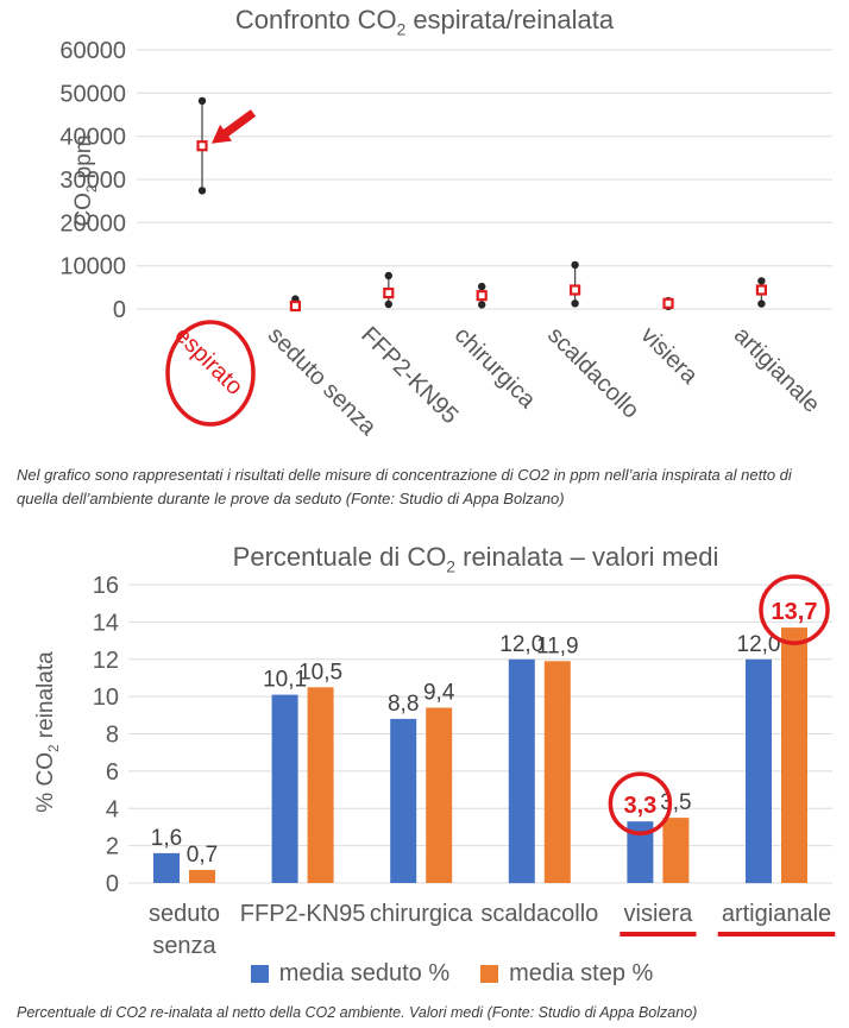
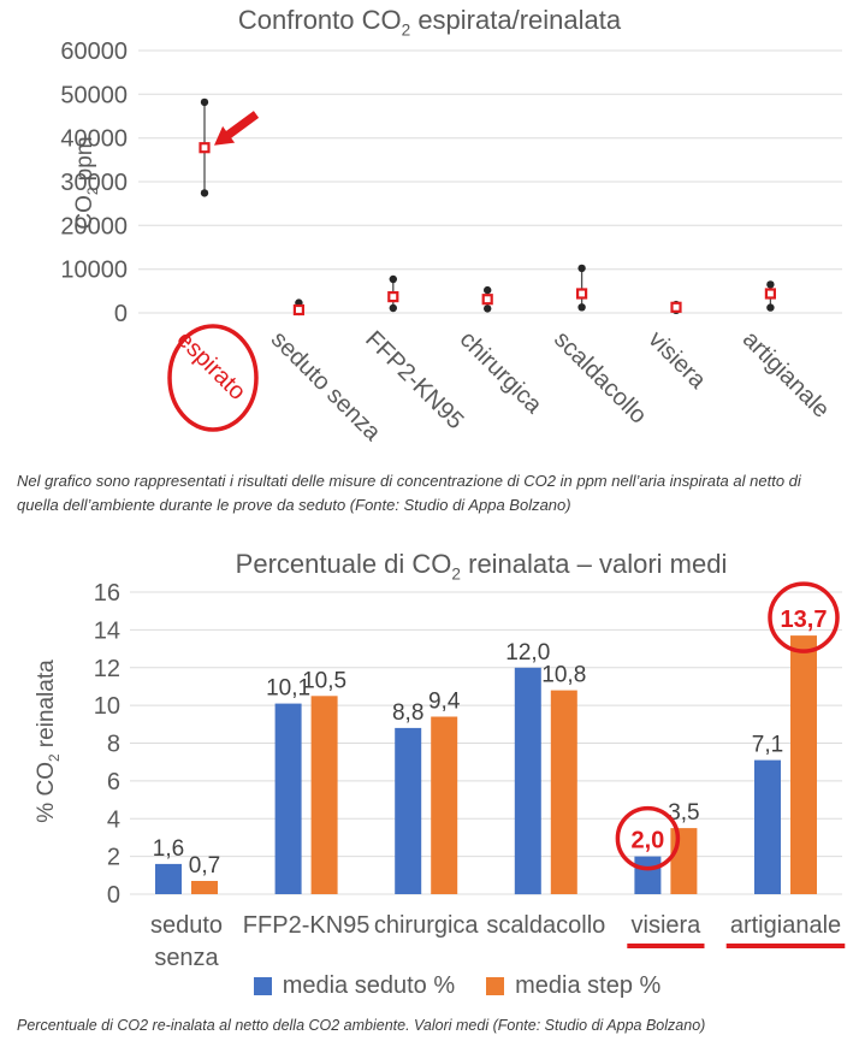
Percentuale di CO2 reinalata – valori medi/media step %/scaldacollo: 11,9 -> 10,8
Percentuale di CO2 reinalata – valori medi/media seduto %/visiera: 3,3 -> 2,0
Percentuale di CO2 reinalata – valori medi/media seduto %/artigianale: 12,0 -> 7,1
